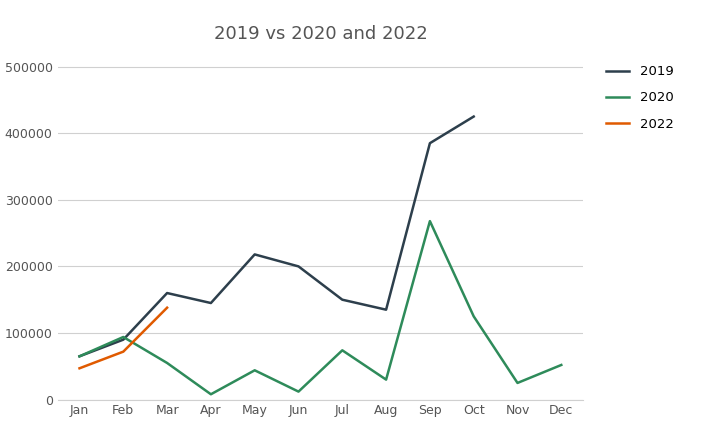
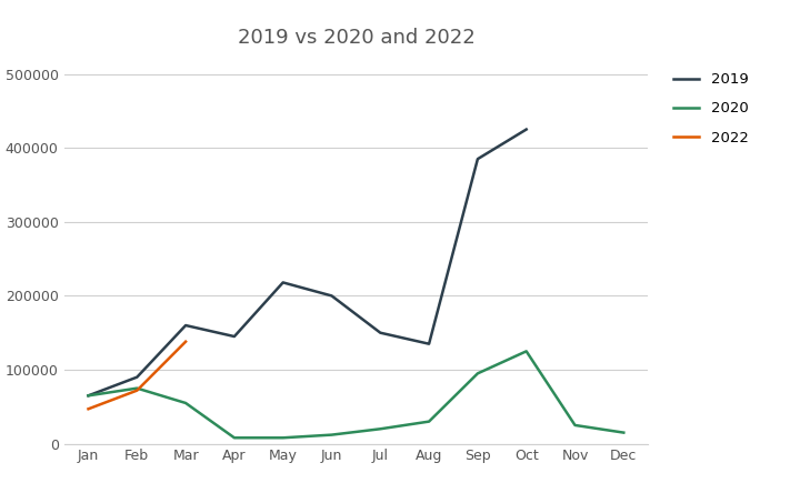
2020/Feb: 94000 -> 75000
2020/May: 44000 -> 8000
2020/Jul: 74000 -> 20000
2020/Sep: 268000 -> 95000
2020/Dec: 52000 -> 15000
